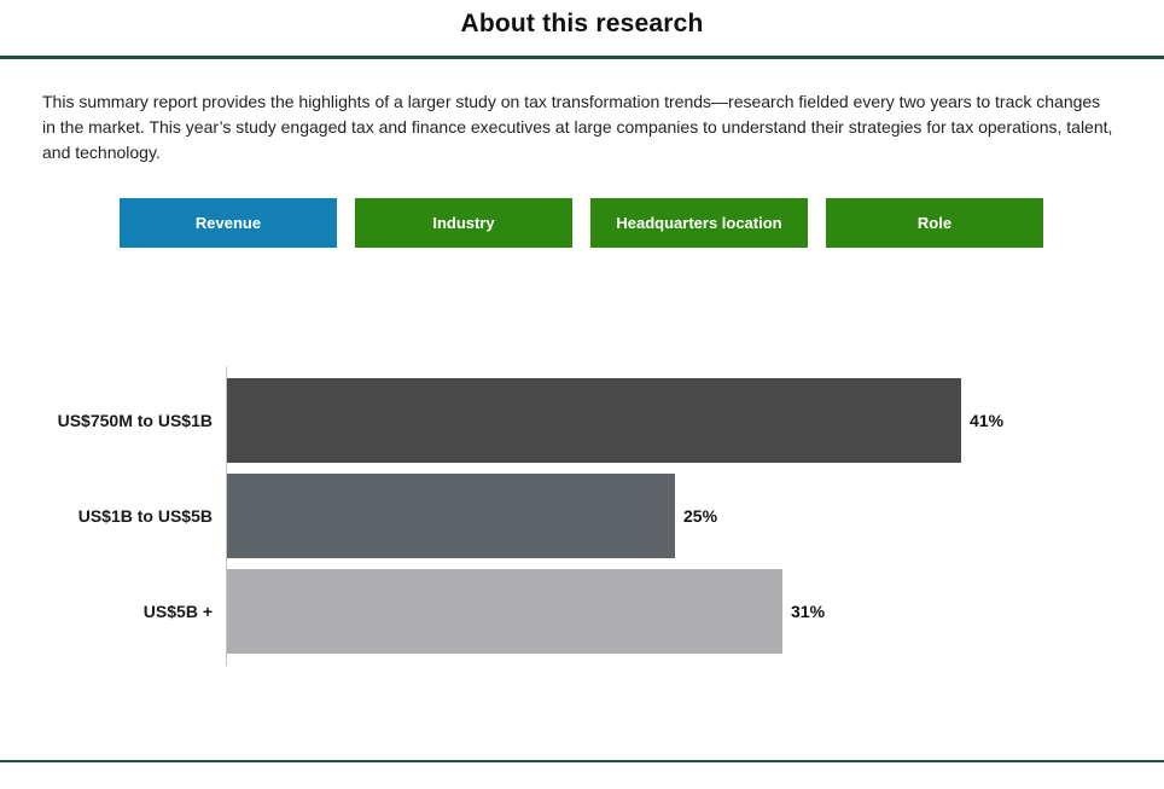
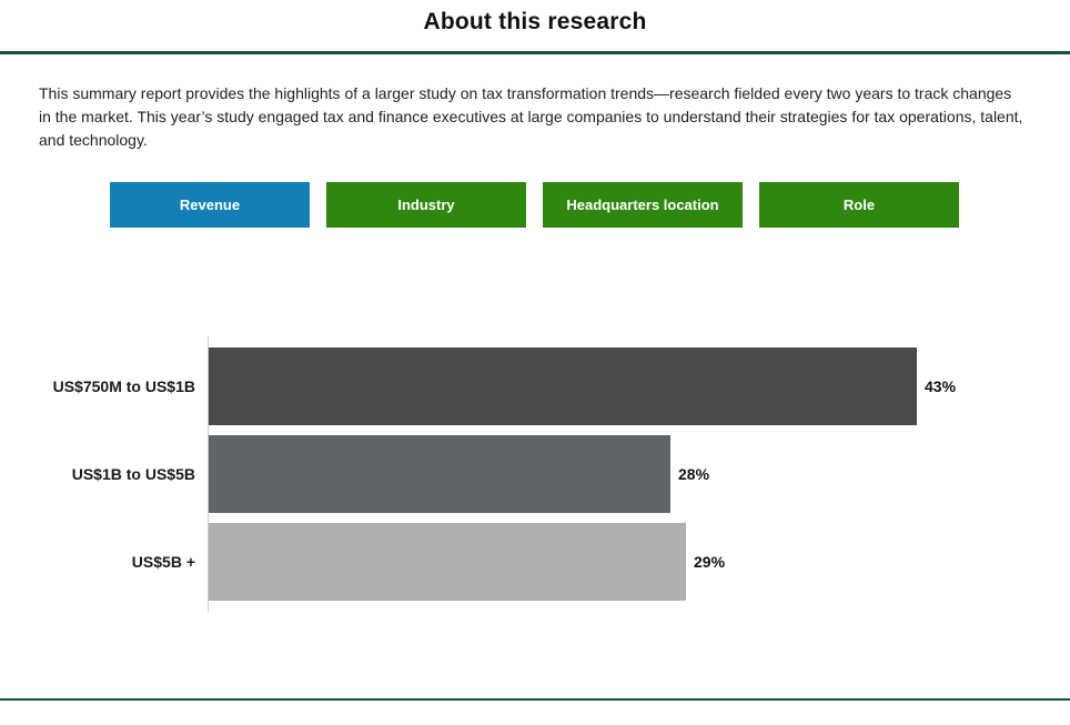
US$750M to US$1B: 41% -> 43%
US$1B to US$5B: 25% -> 28%
US$5B +: 31% -> 29%
